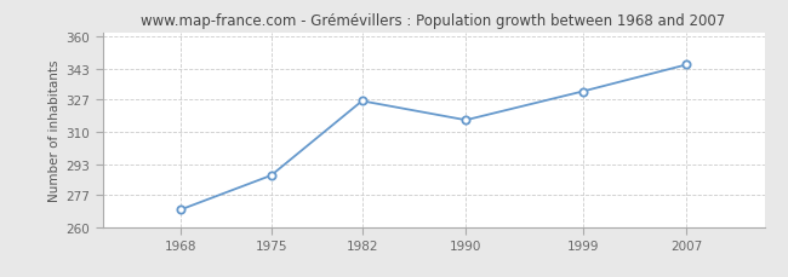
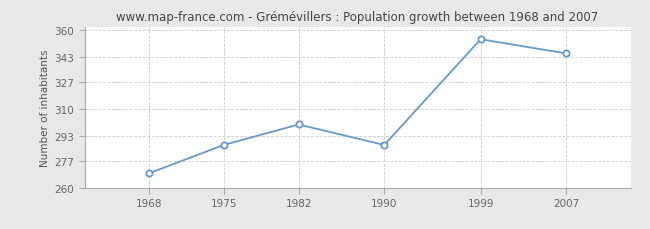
1982: 326 -> 300
1990: 316 -> 287
1999: 331 -> 354
